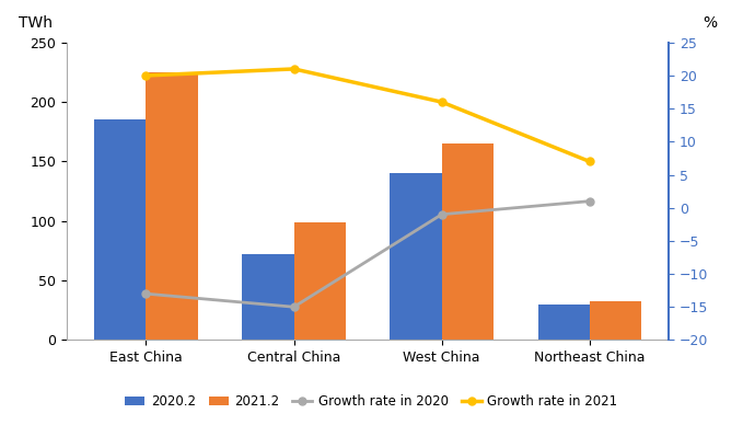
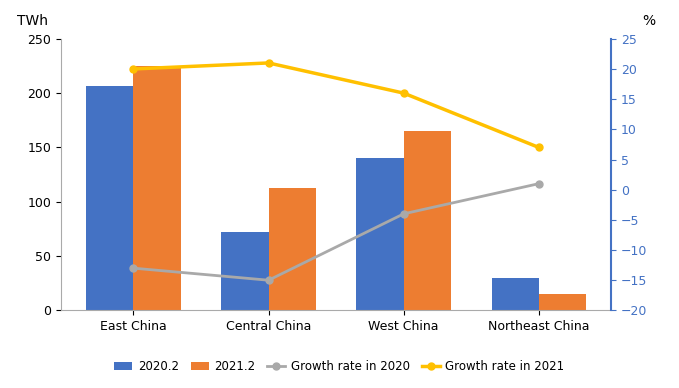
2020.2/East China: 185 -> 207
2021.2/Central China: 99 -> 113
Growth rate in 2020/West China: -1 -> -4
2021.2/Northeast China: 33 -> 15
